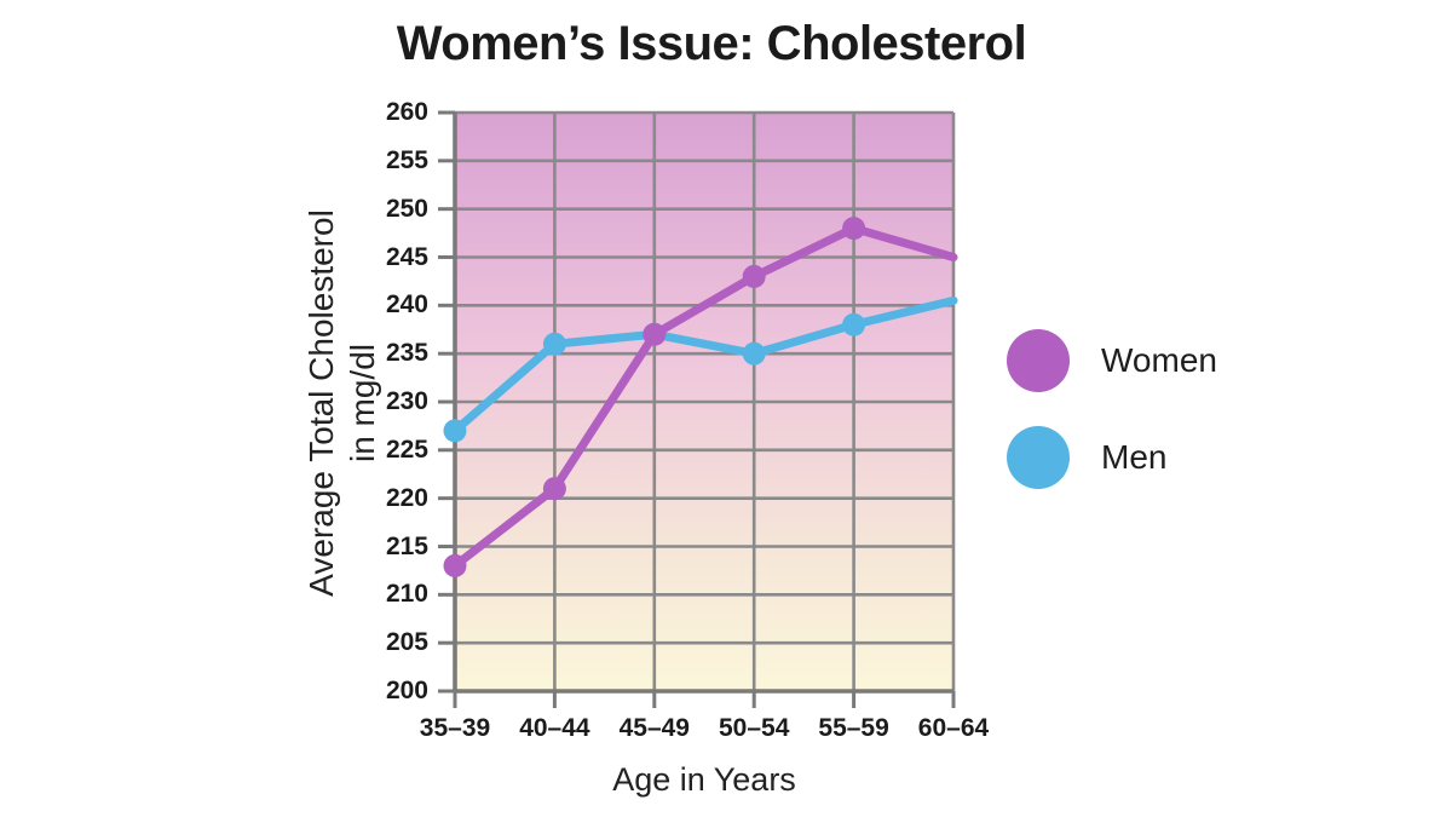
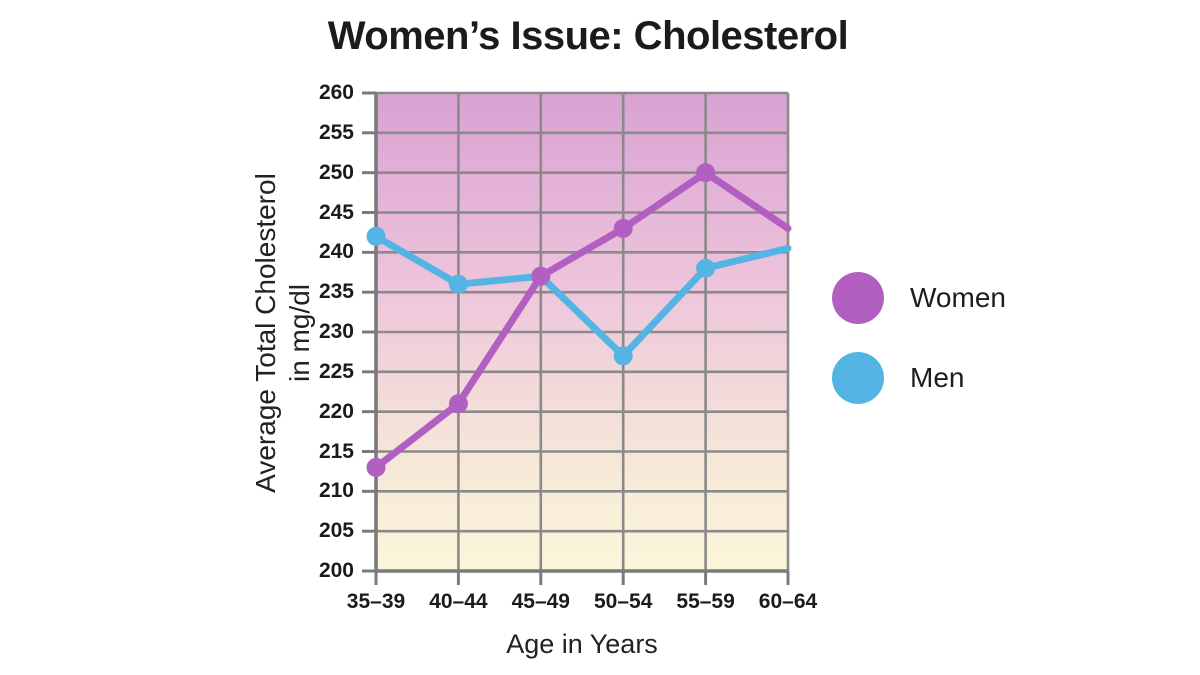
Men/35–39: 227 -> 242
Men/50–54: 235 -> 227
Women/55–59: 248 -> 250
Women/60–64: 245 -> 243
